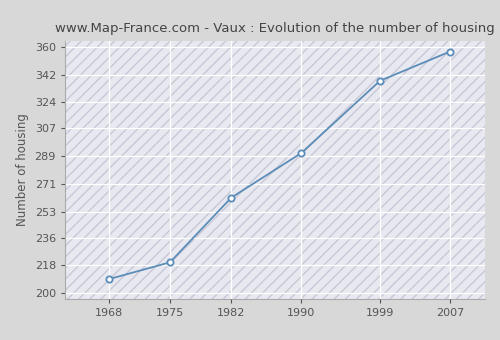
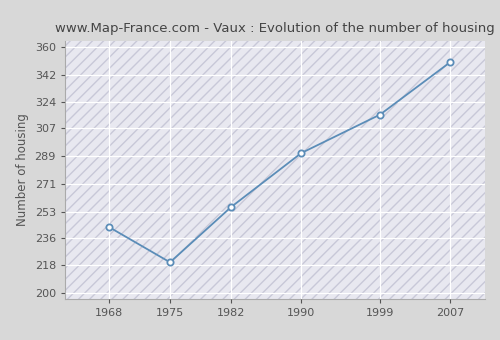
1968: 209 -> 243
1982: 262 -> 256
1999: 338 -> 316
2007: 357 -> 350
